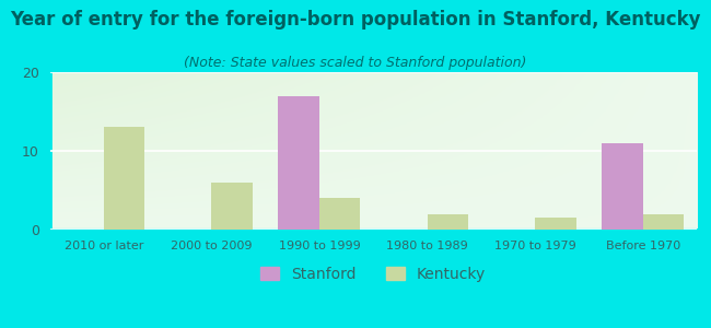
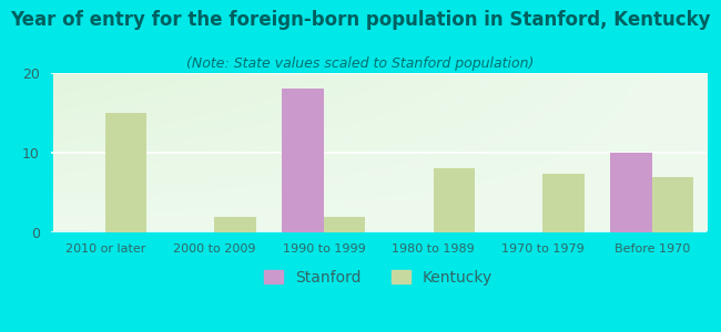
Kentucky/2010 or later: 13.0 -> 15.0
Kentucky/2000 to 2009: 6.0 -> 2.0
Stanford/1990 to 1999: 17 -> 18
Kentucky/1990 to 1999: 4.0 -> 2.0
Kentucky/1980 to 1989: 2.0 -> 8.0
Kentucky/1970 to 1979: 1.5 -> 7.4
Stanford/Before 1970: 11 -> 10
Kentucky/Before 1970: 2.0 -> 7.0
